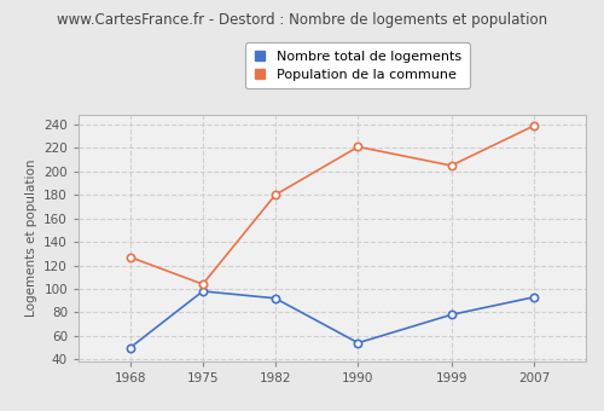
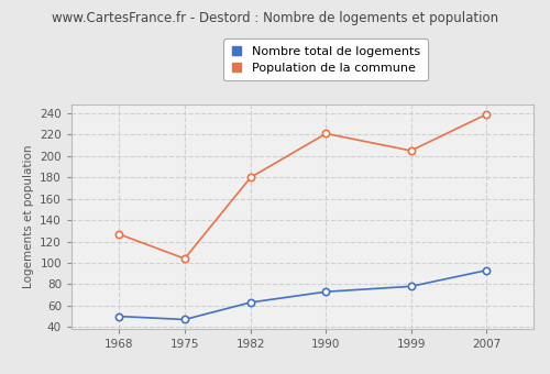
Nombre total de logements/1975: 98 -> 47
Nombre total de logements/1982: 92 -> 63
Nombre total de logements/1990: 54 -> 73
